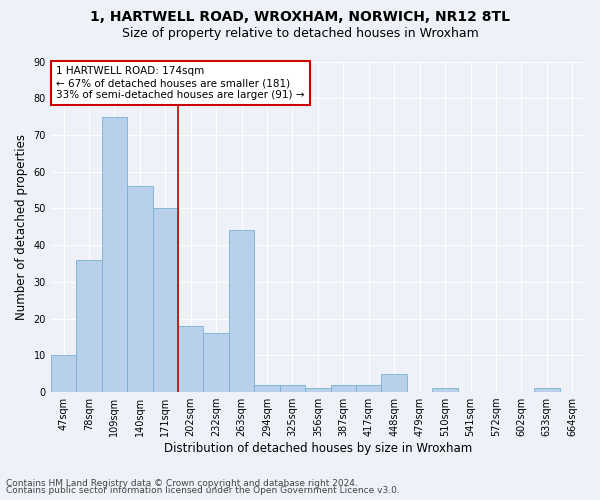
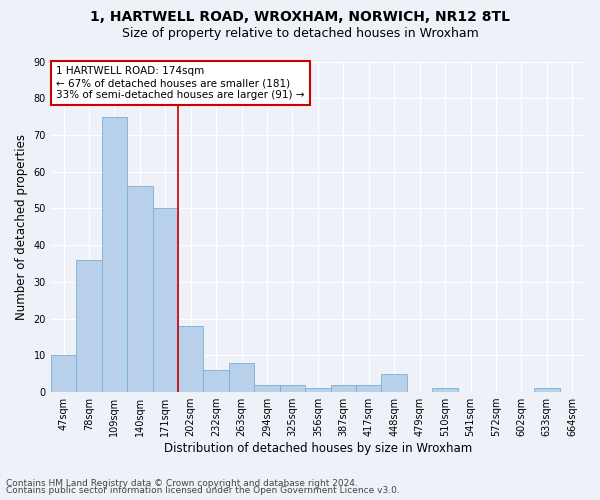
232sqm: 16 -> 6
263sqm: 44 -> 8
